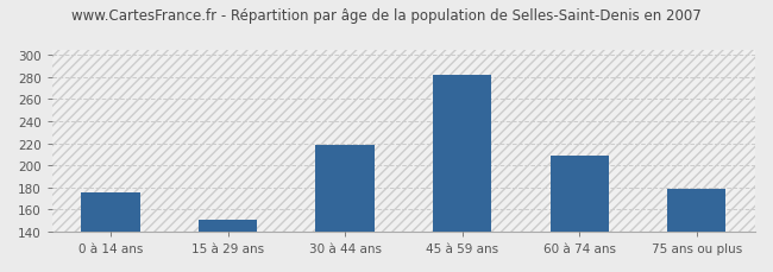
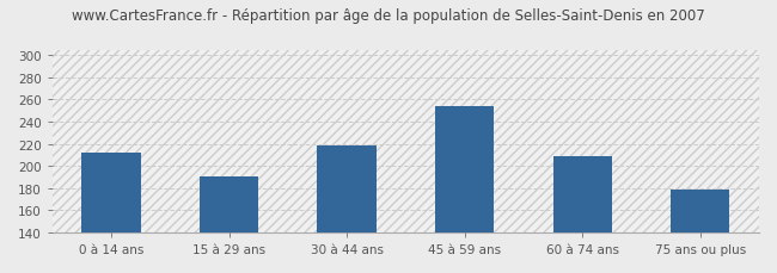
0 à 14 ans: 176 -> 212
15 à 29 ans: 151 -> 190
45 à 59 ans: 282 -> 254
